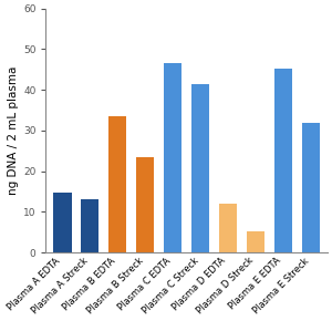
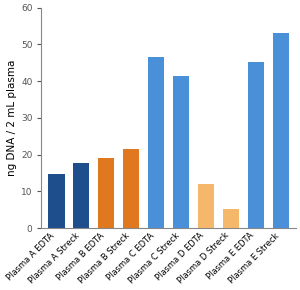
Plasma A Streck: 13.0 -> 17.7
Plasma B EDTA: 33.5 -> 19.2
Plasma B Streck: 23.5 -> 21.5
Plasma E Streck: 32.0 -> 53.0
